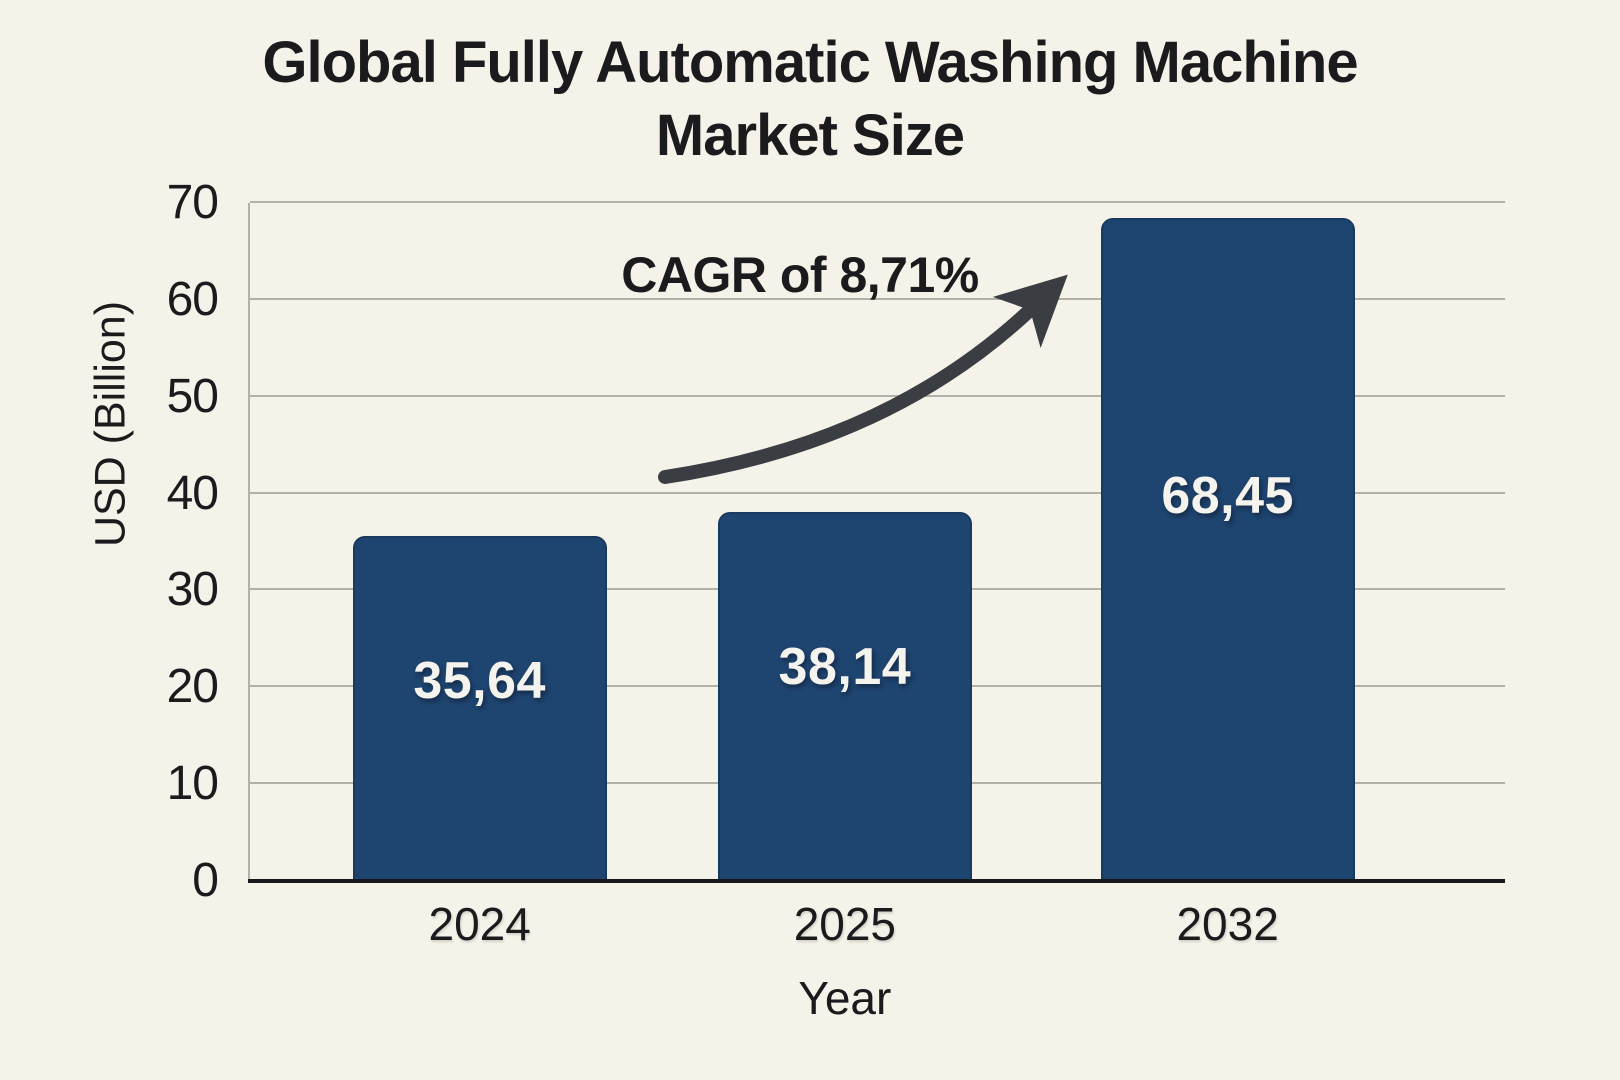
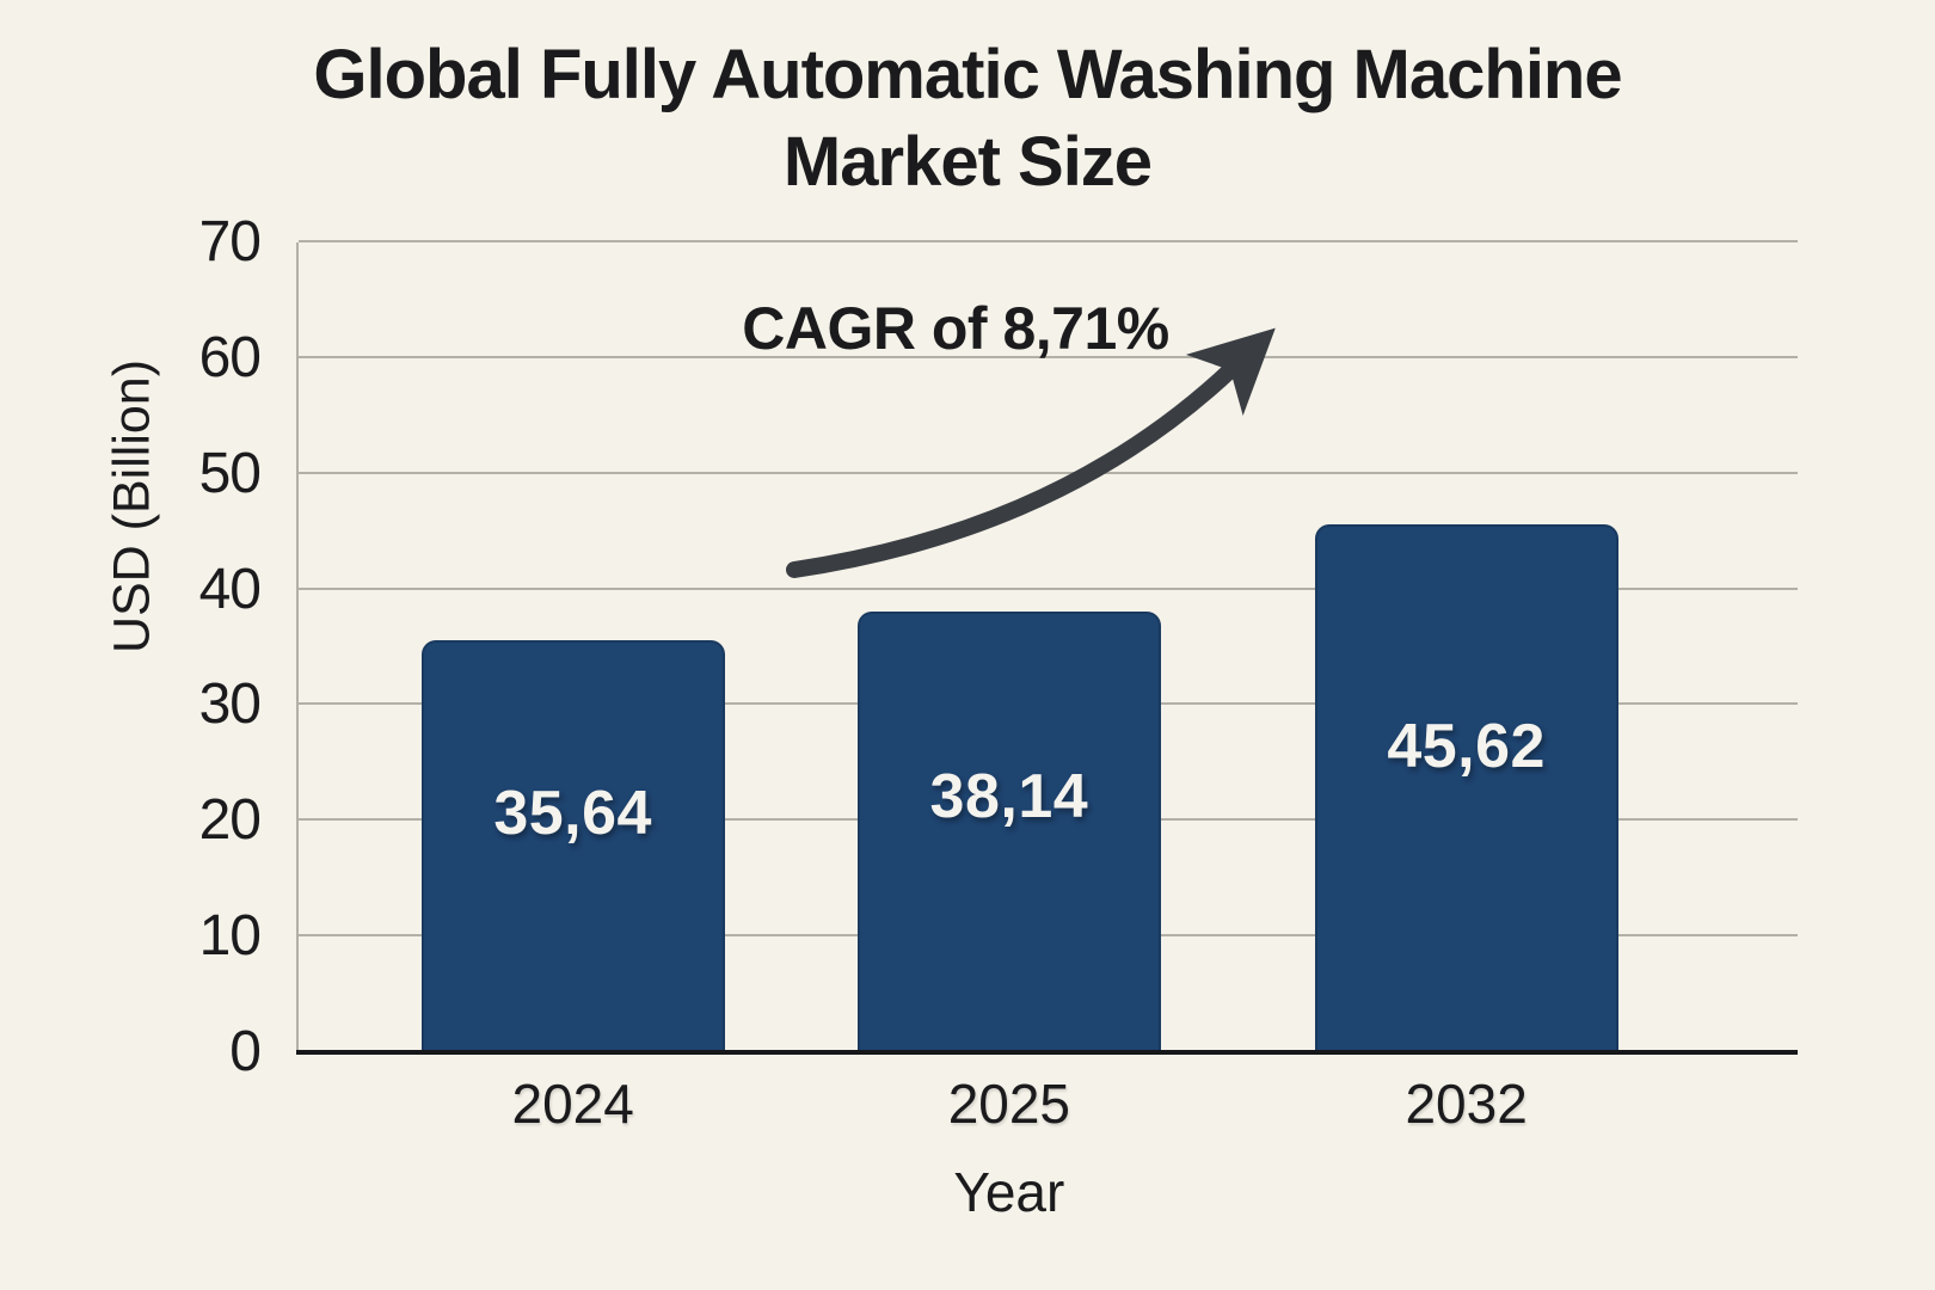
2032: 68,45 -> 45,62
